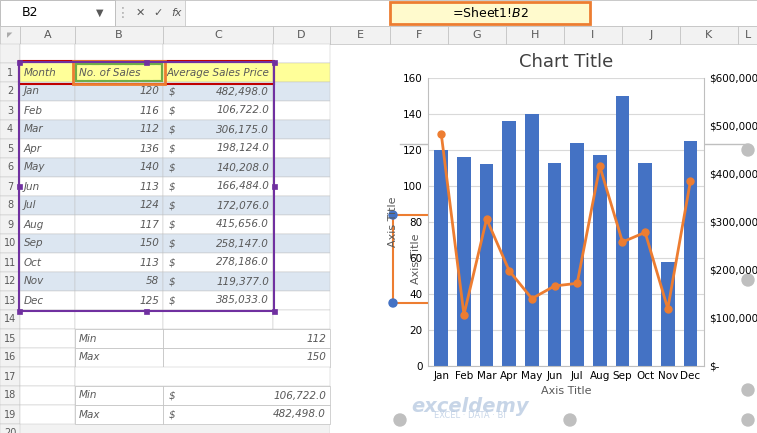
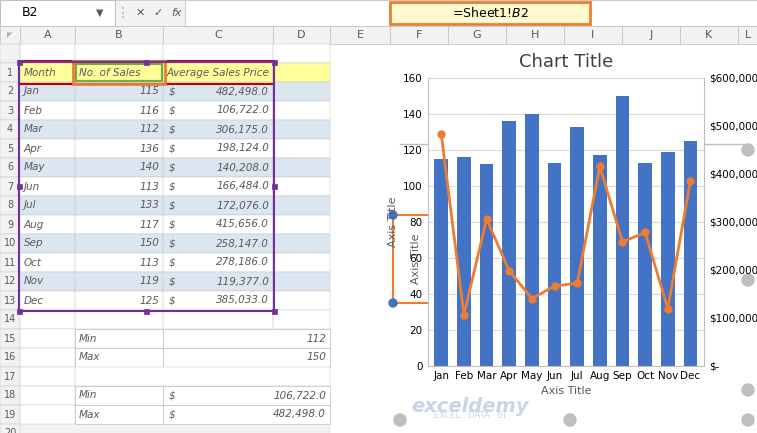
No. of Sales/Jan: 120 -> 115
No. of Sales/Jul: 124 -> 133
No. of Sales/Nov: 58 -> 119
